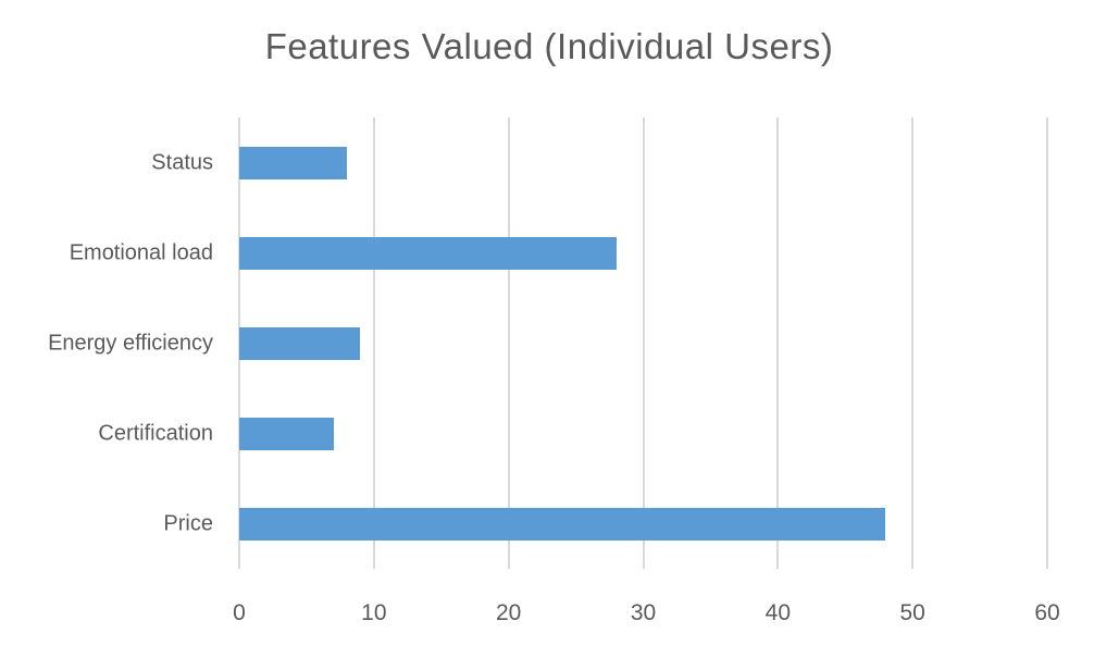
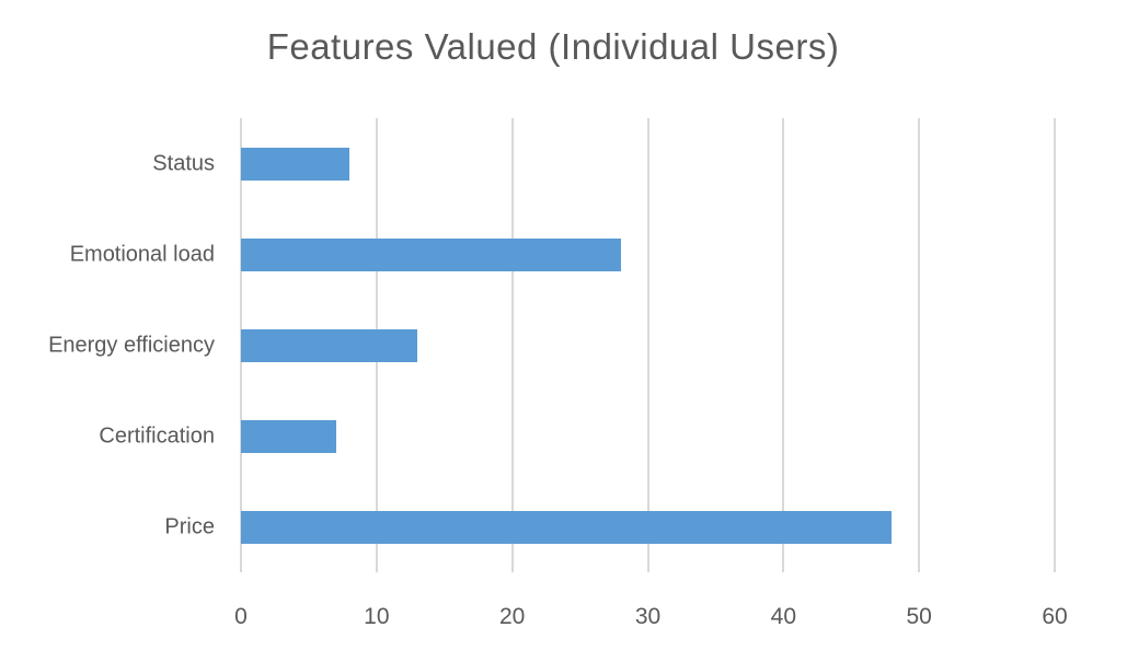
Energy efficiency: 9 -> 13
